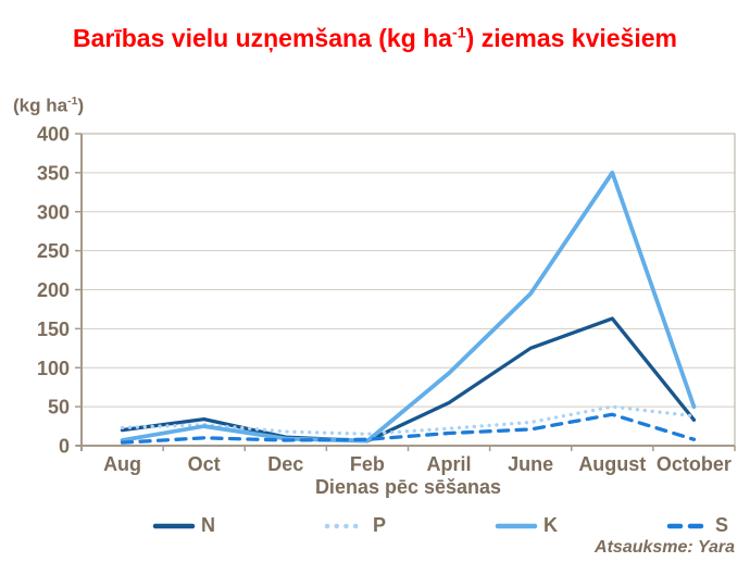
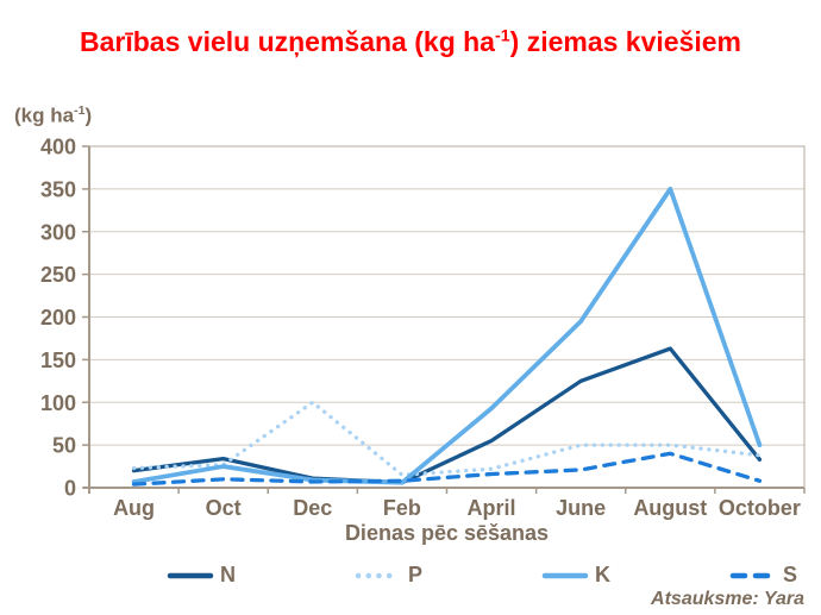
P/Dec: 20 -> 100
P/June: 30 -> 50
